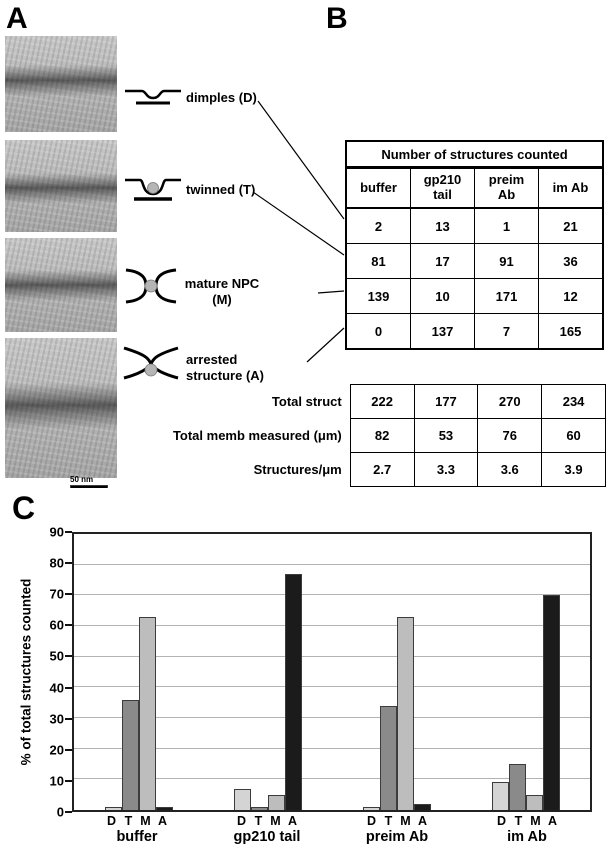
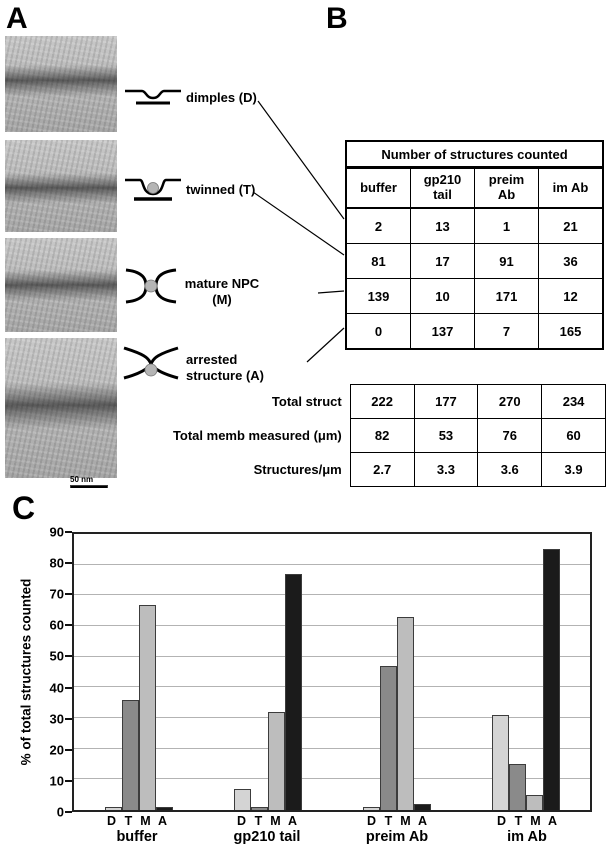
im Ab/D: 9 -> 31
preim Ab/T: 34 -> 47
buffer/M: 63 -> 67
gp210 tail/M: 5 -> 32
im Ab/A: 70 -> 85
